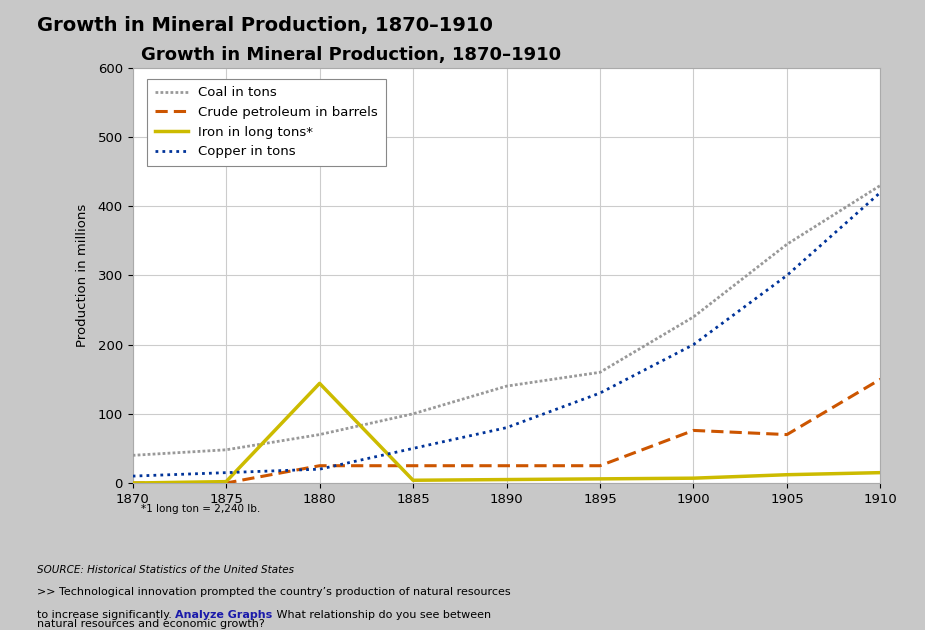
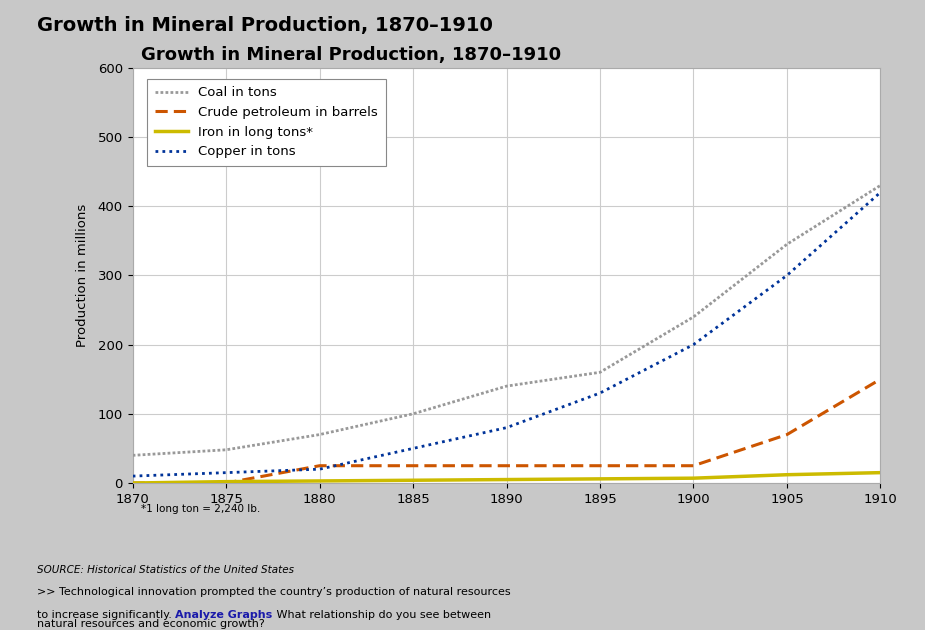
Iron in long tons*/1880: 144 -> 3
Crude petroleum in barrels/1900: 76 -> 25
